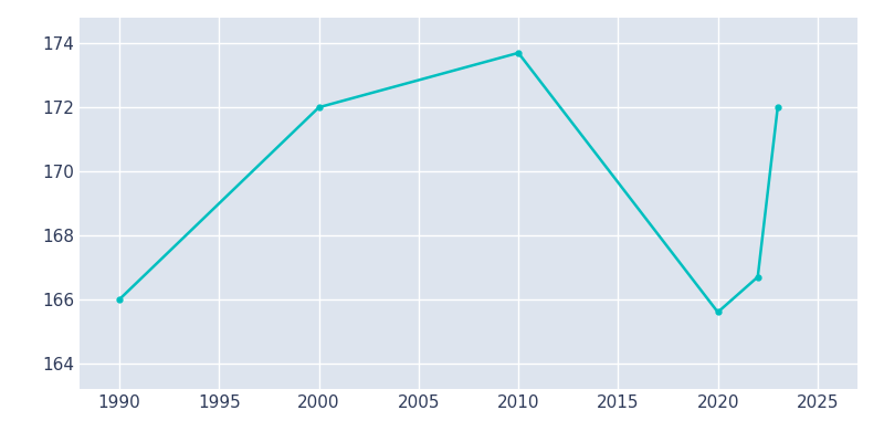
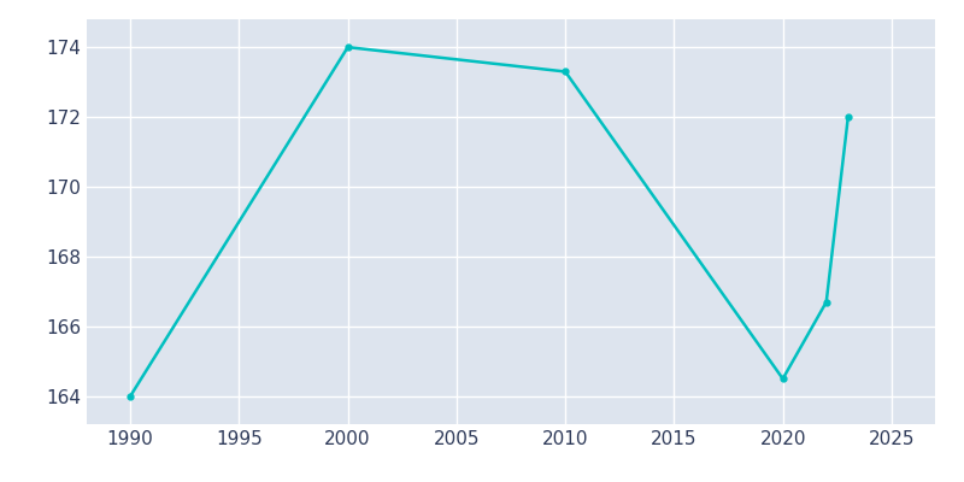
1990: 166.0 -> 164.0
2000: 172.0 -> 174.0
2010: 173.7 -> 173.3
2020: 165.6 -> 164.5
